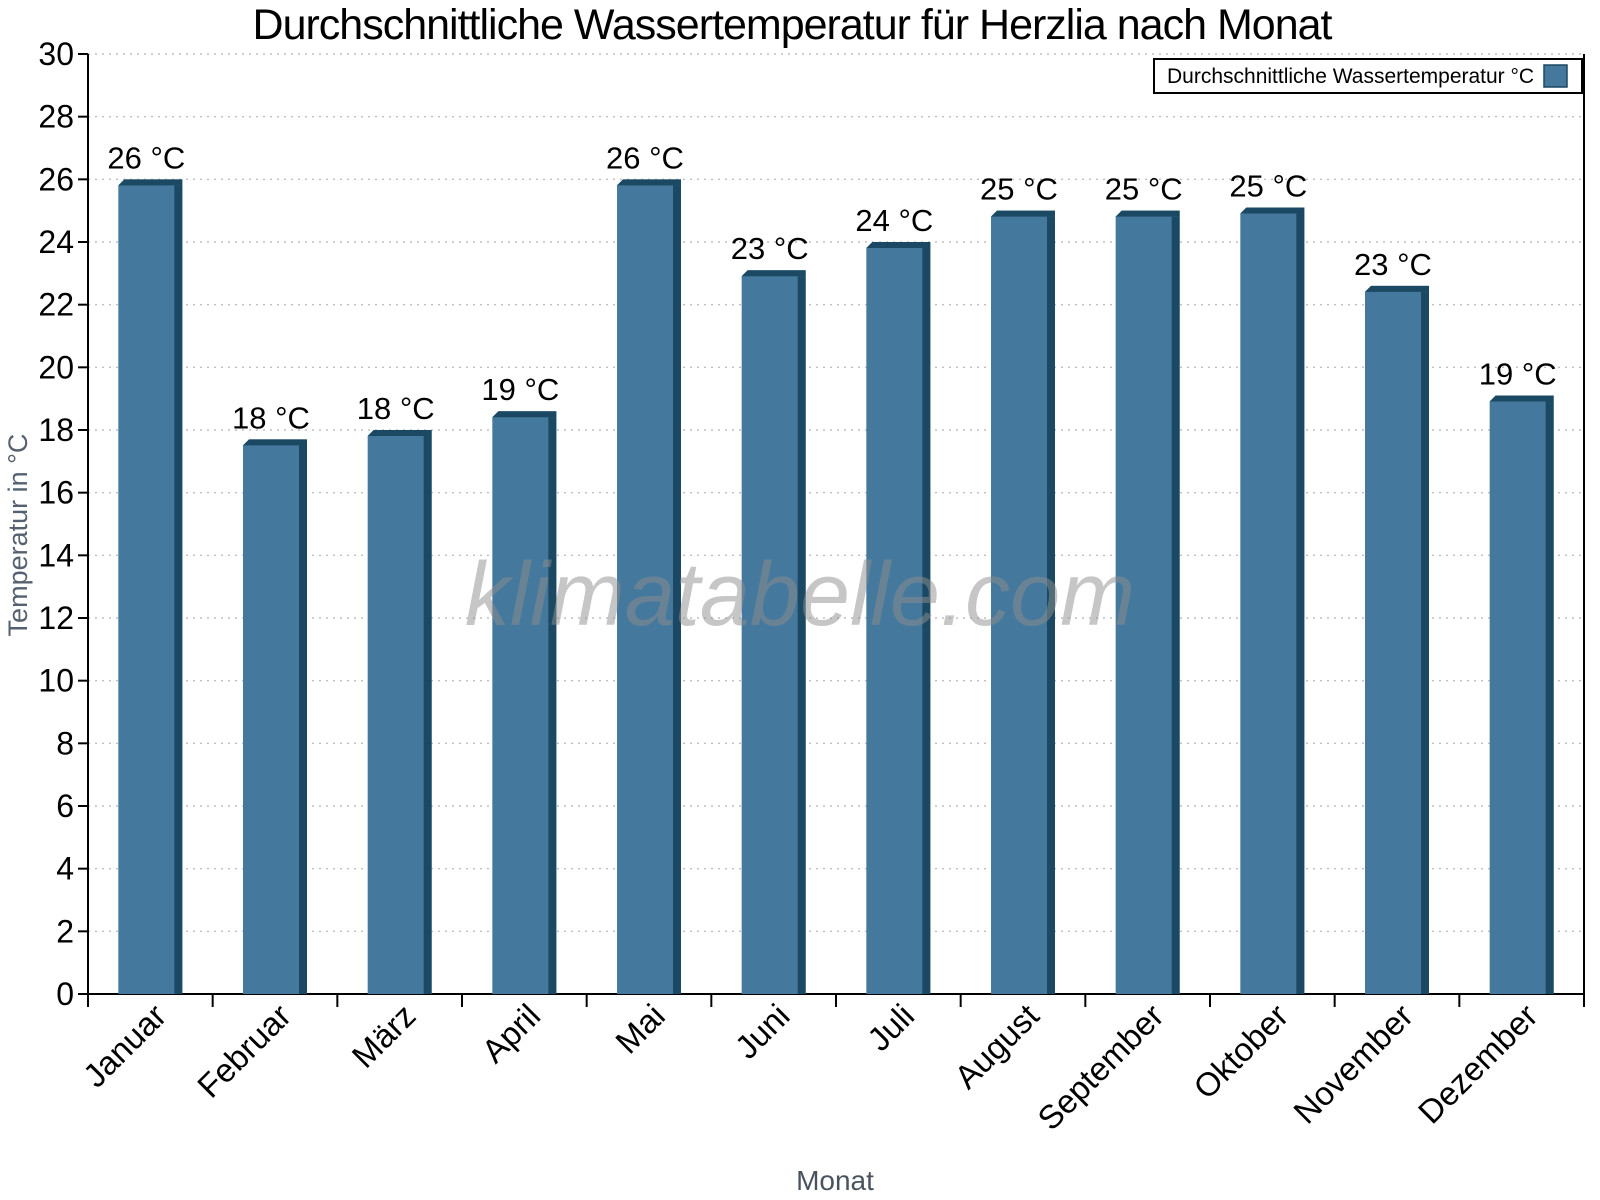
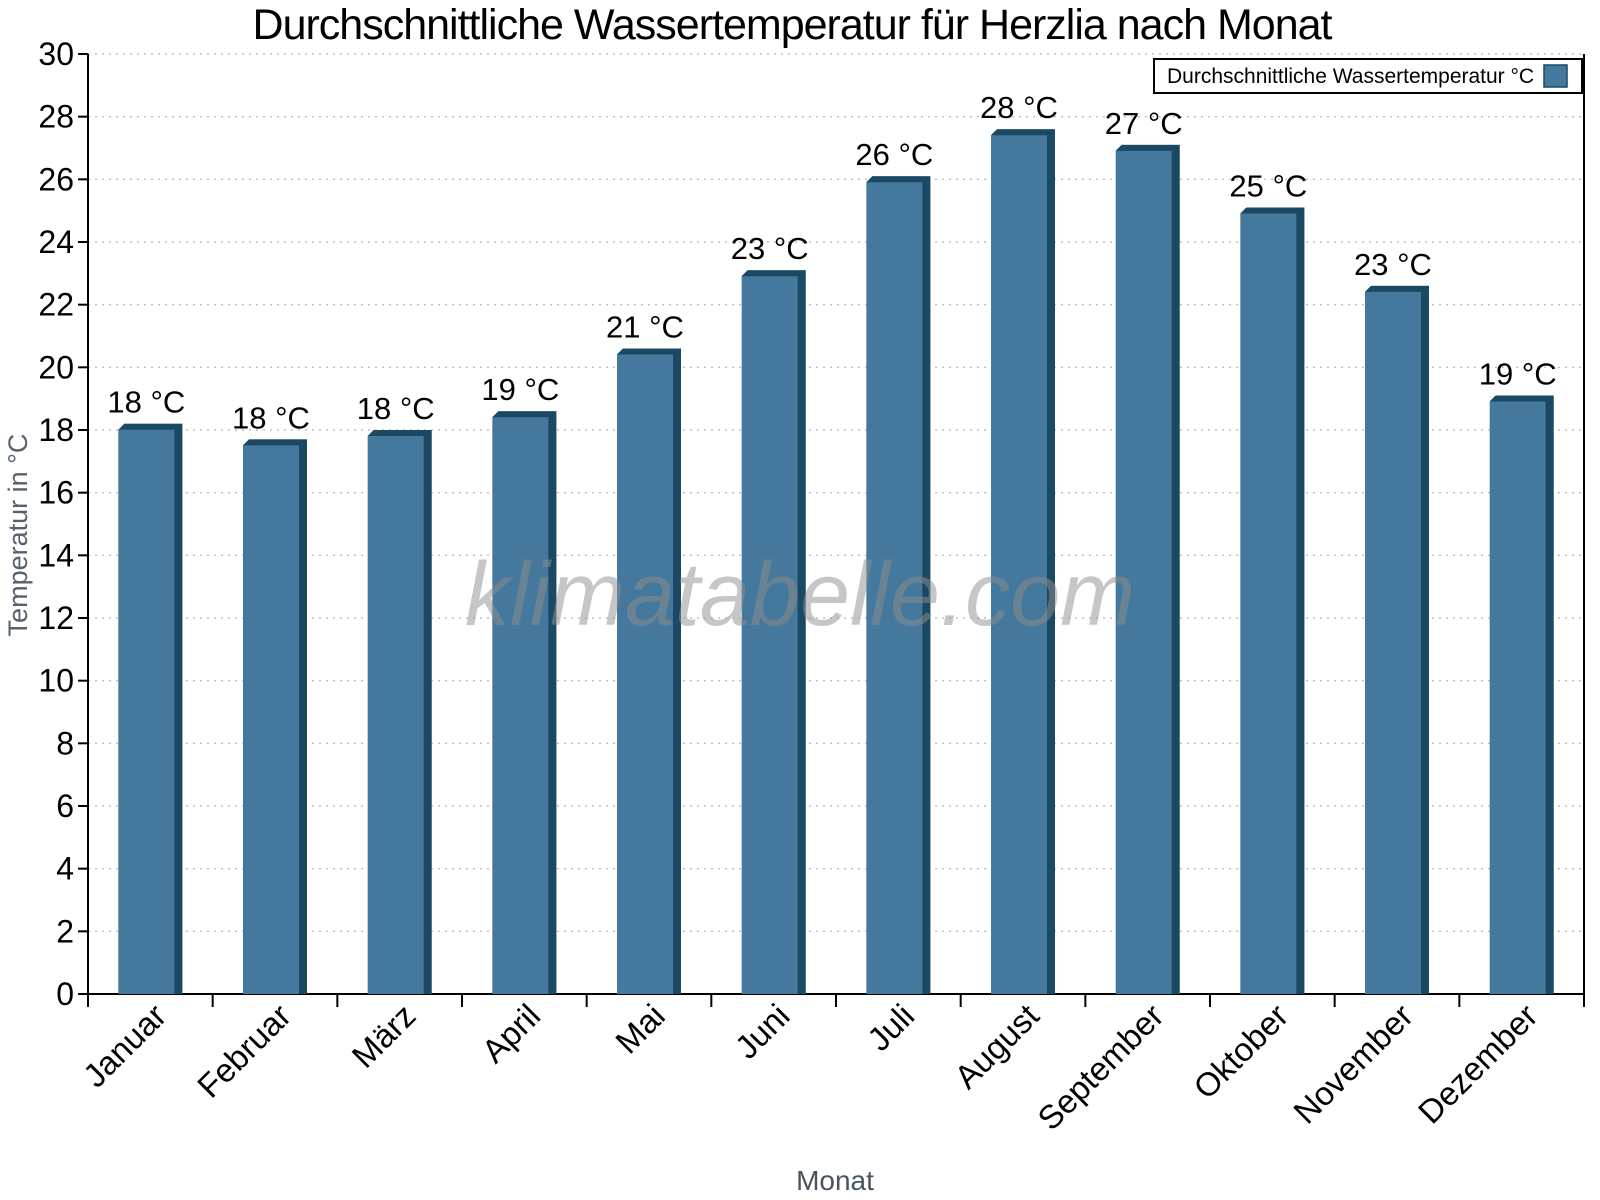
Januar: 26 -> 18
Mai: 26 -> 21
Juli: 24 -> 26
August: 25 -> 28
September: 25 -> 27
